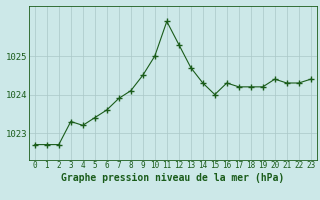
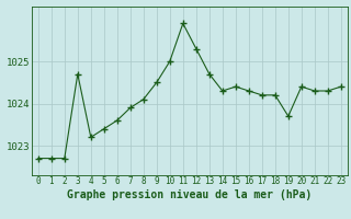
3: 1023.3 -> 1024.7
15: 1024.0 -> 1024.4
19: 1024.2 -> 1023.7
